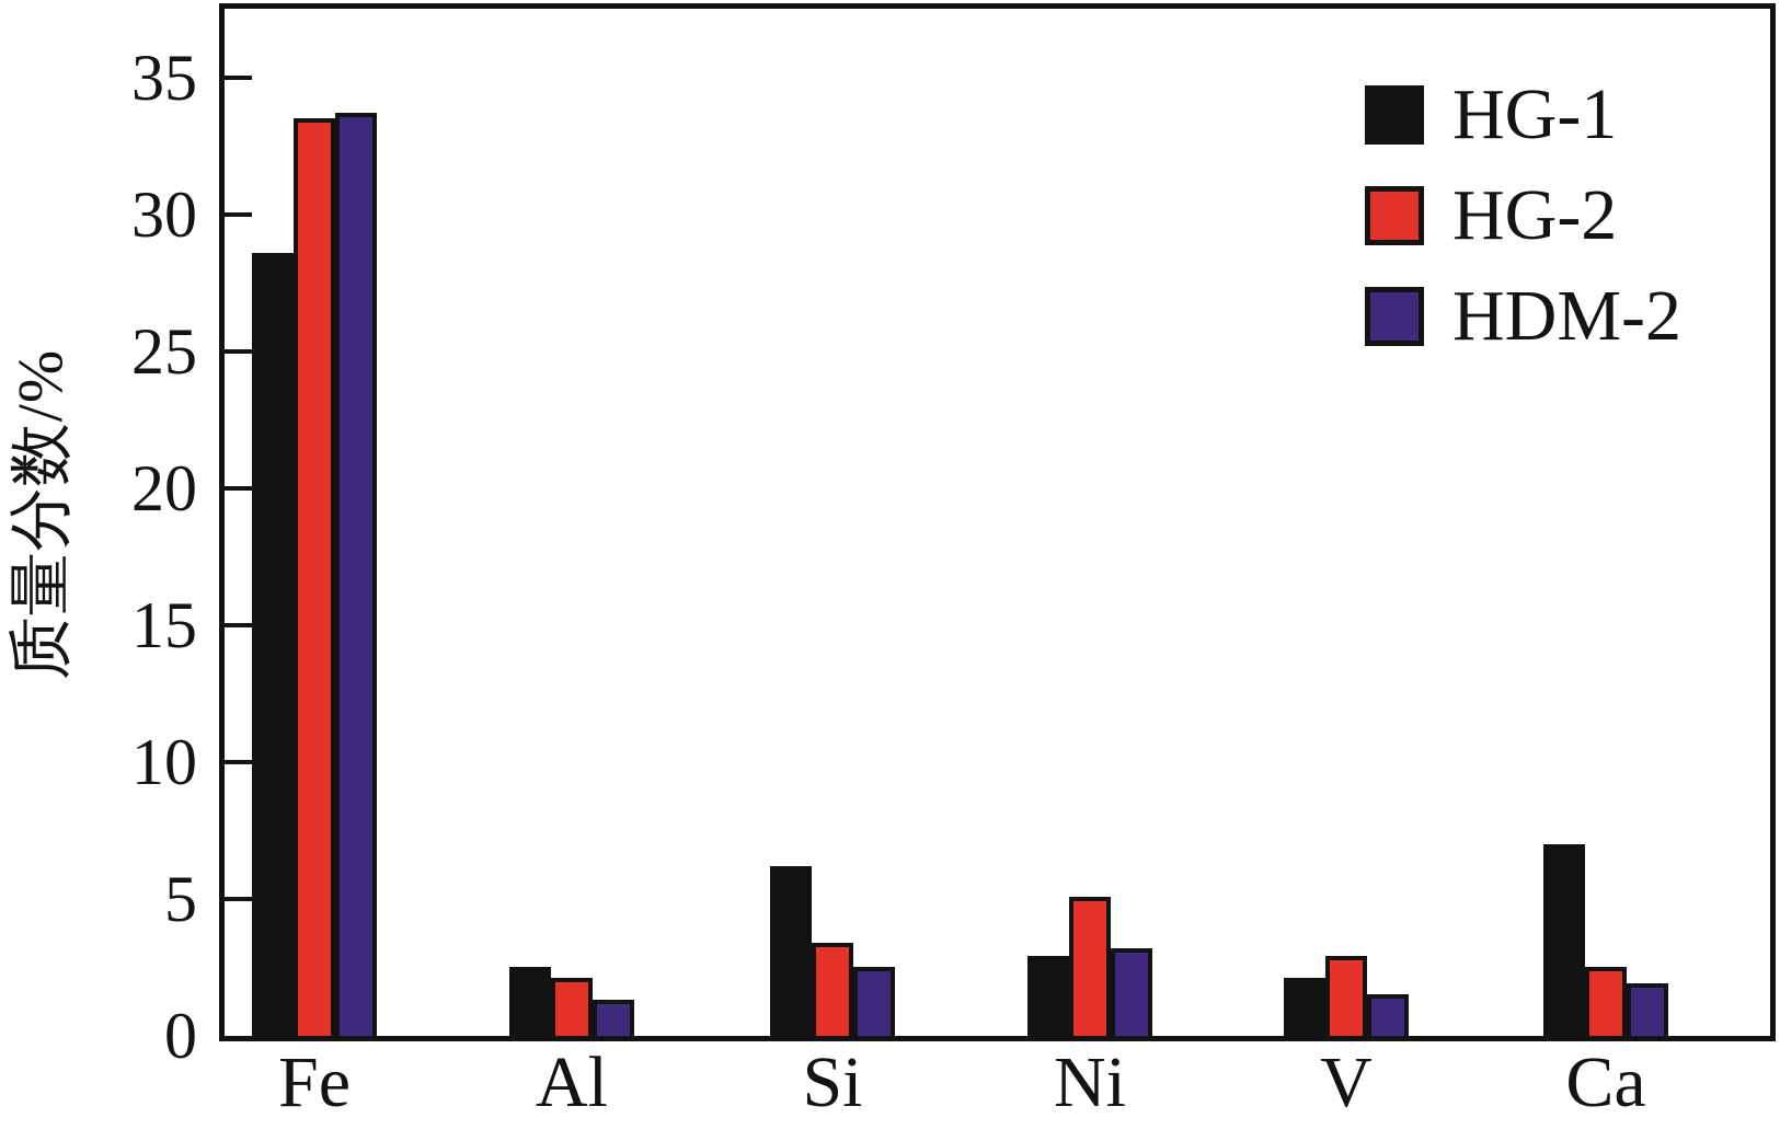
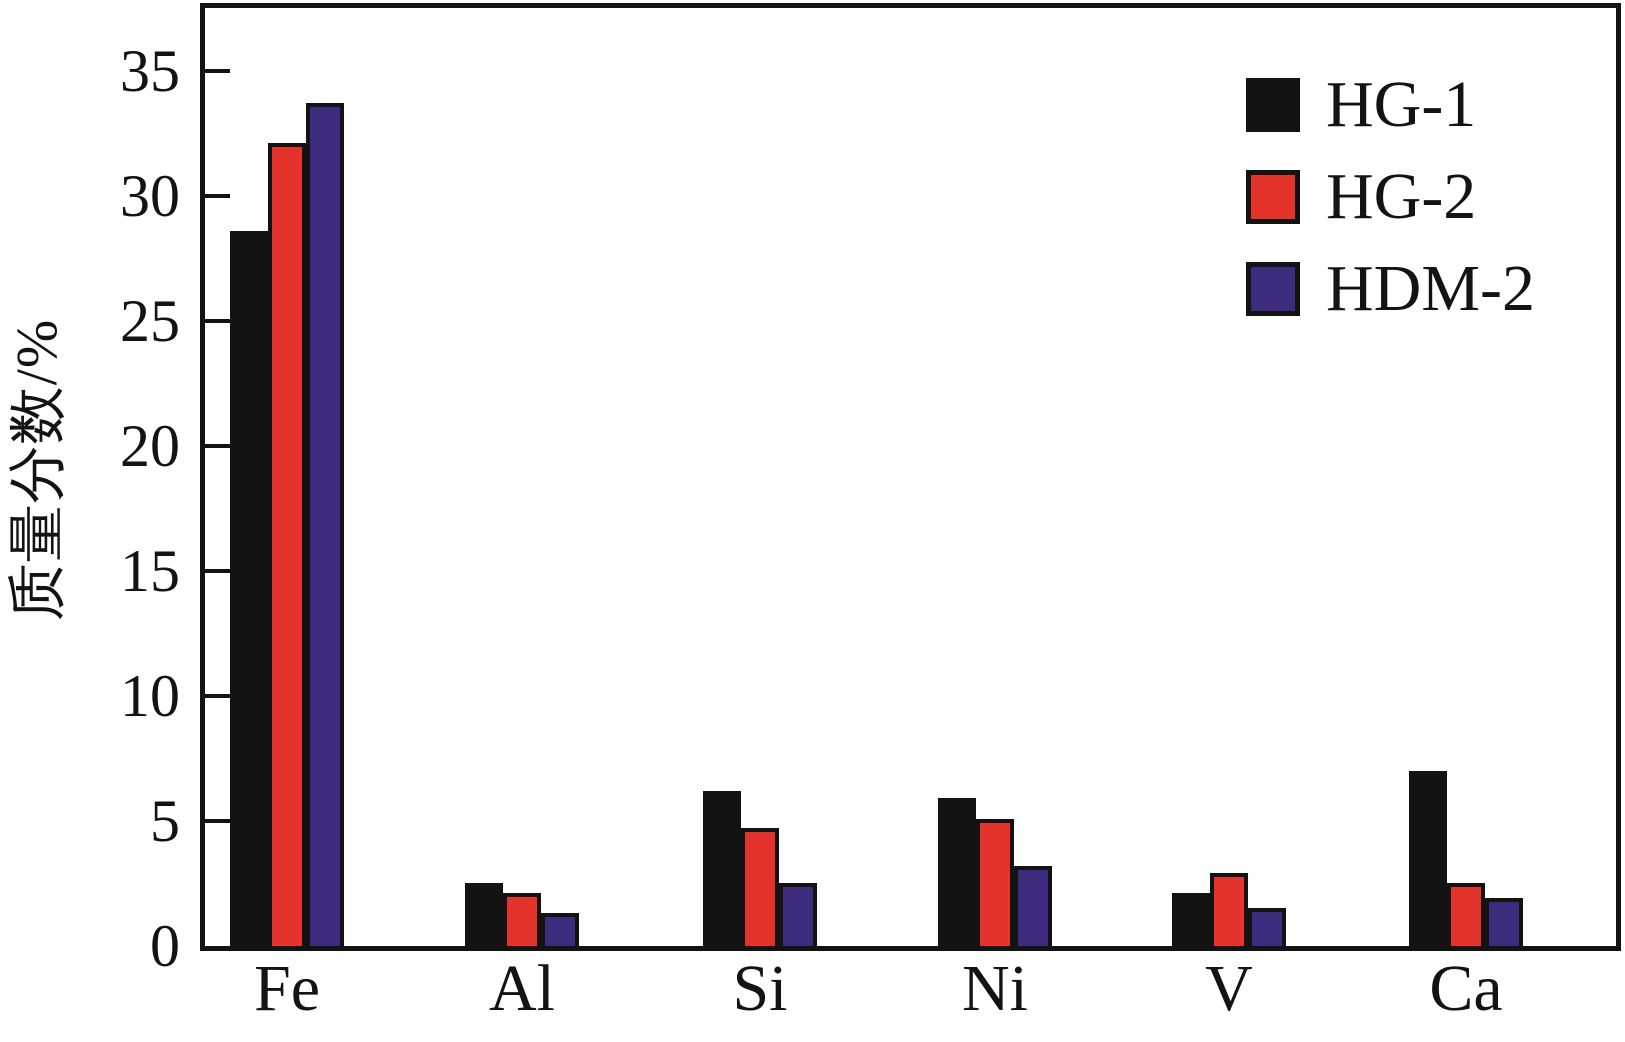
HG-2/Fe: 33.5 -> 32.1
HG-2/Si: 3.4 -> 4.7
HG-1/Ni: 2.9 -> 5.9
